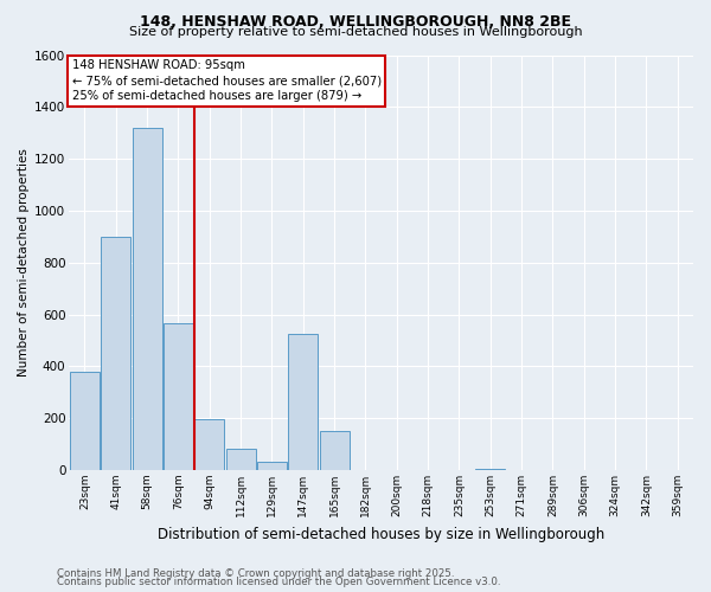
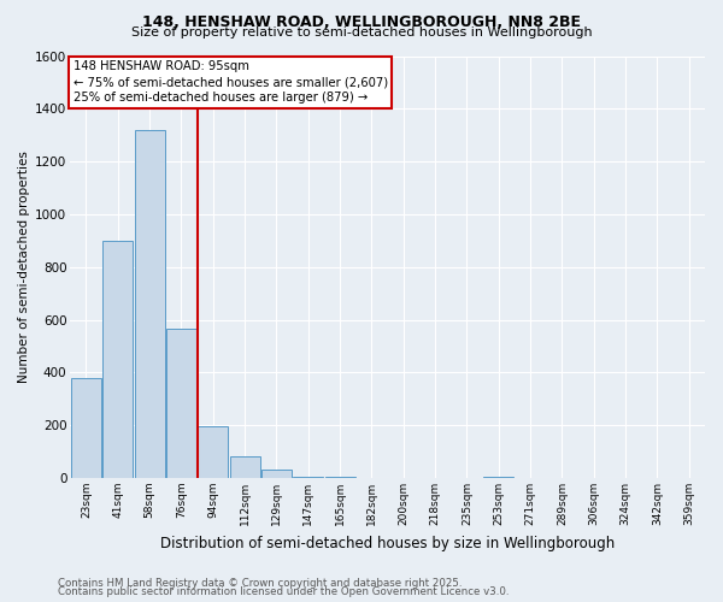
147sqm: 525 -> 5
165sqm: 150 -> 5
